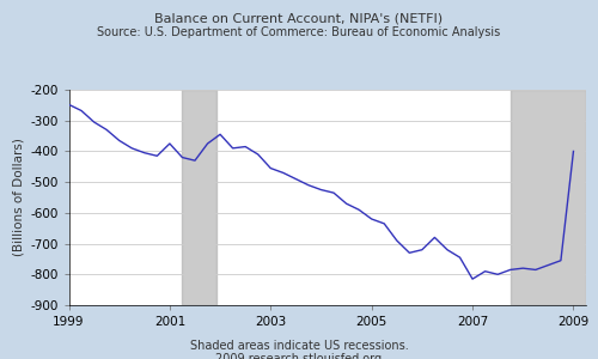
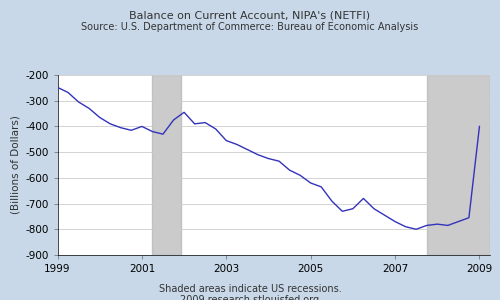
2001: -375 -> -400
2007: -815 -> -770
